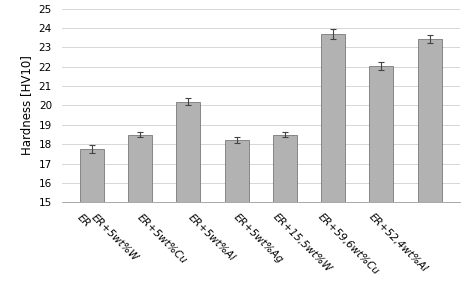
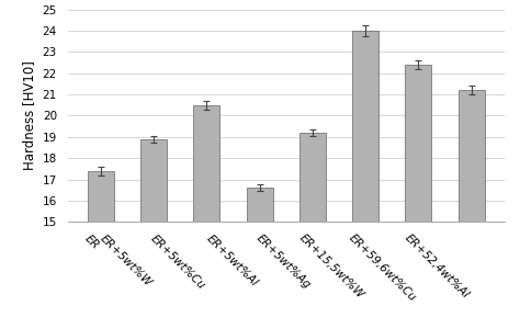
ER: 17.8 -> 17.4
ER+5wt%W: 18.5 -> 18.9
ER+5wt%Cu: 20.2 -> 20.5
ER+5wt%Al: 18.2 -> 16.6
ER+5wt%Ag: 18.5 -> 19.2
ER+15,5wt%W: 23.7 -> 24.0
ER+59,6wt%Cu: 22.1 -> 22.4
ER+52,4wt%Al: 23.4 -> 21.2
